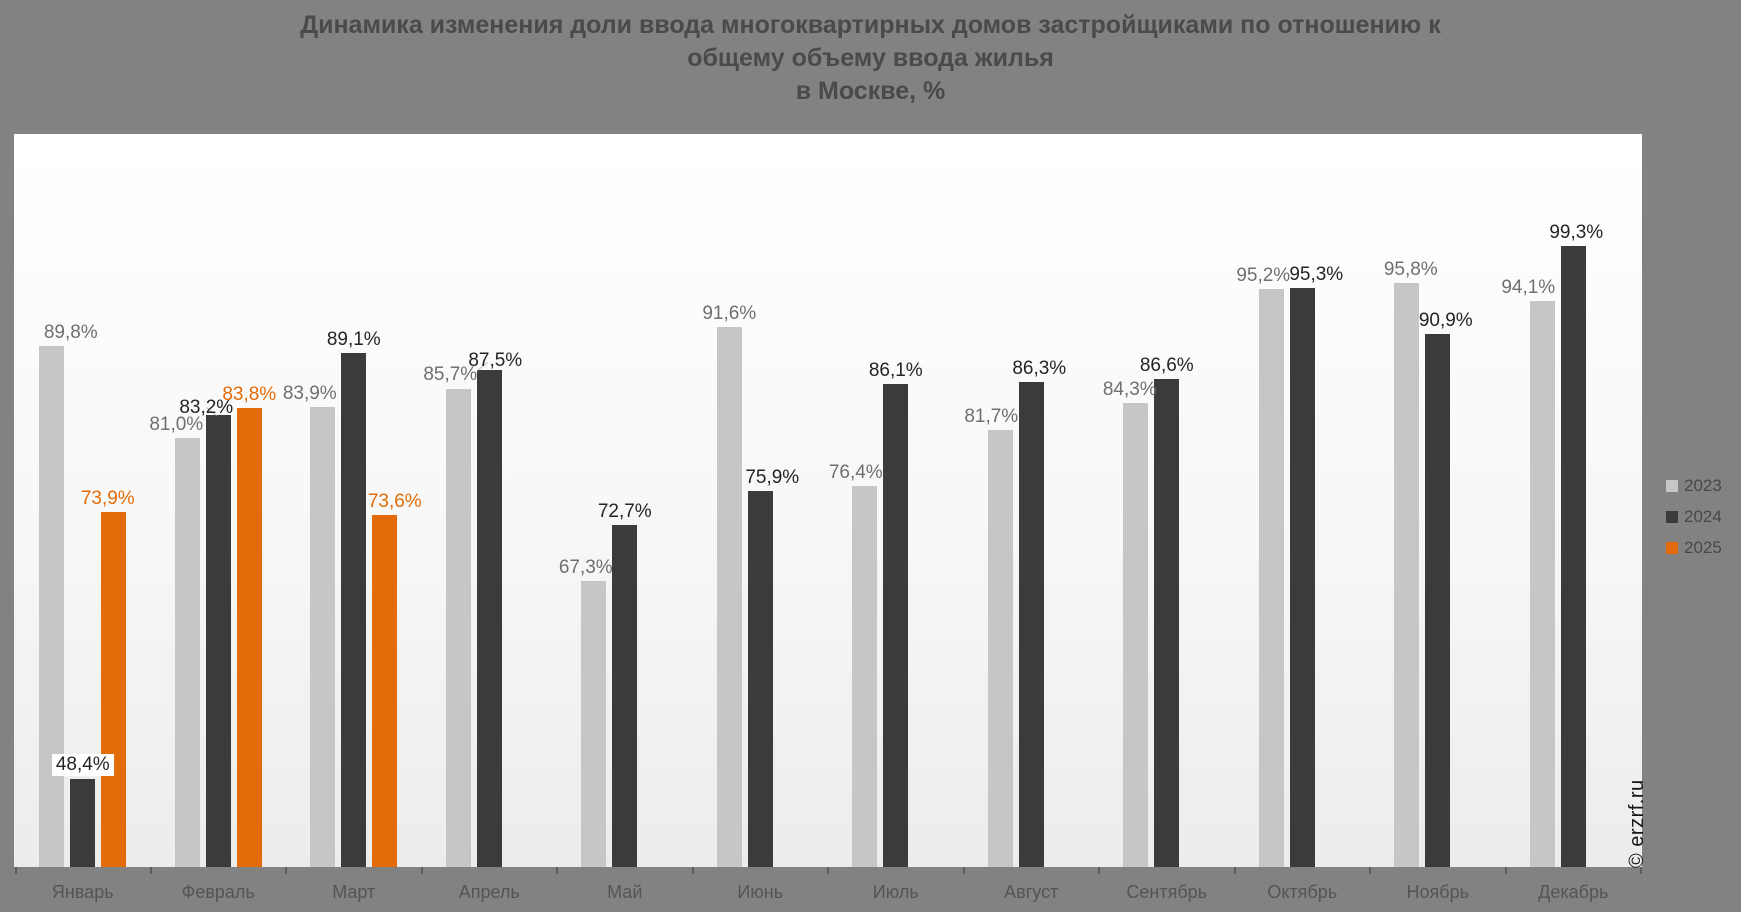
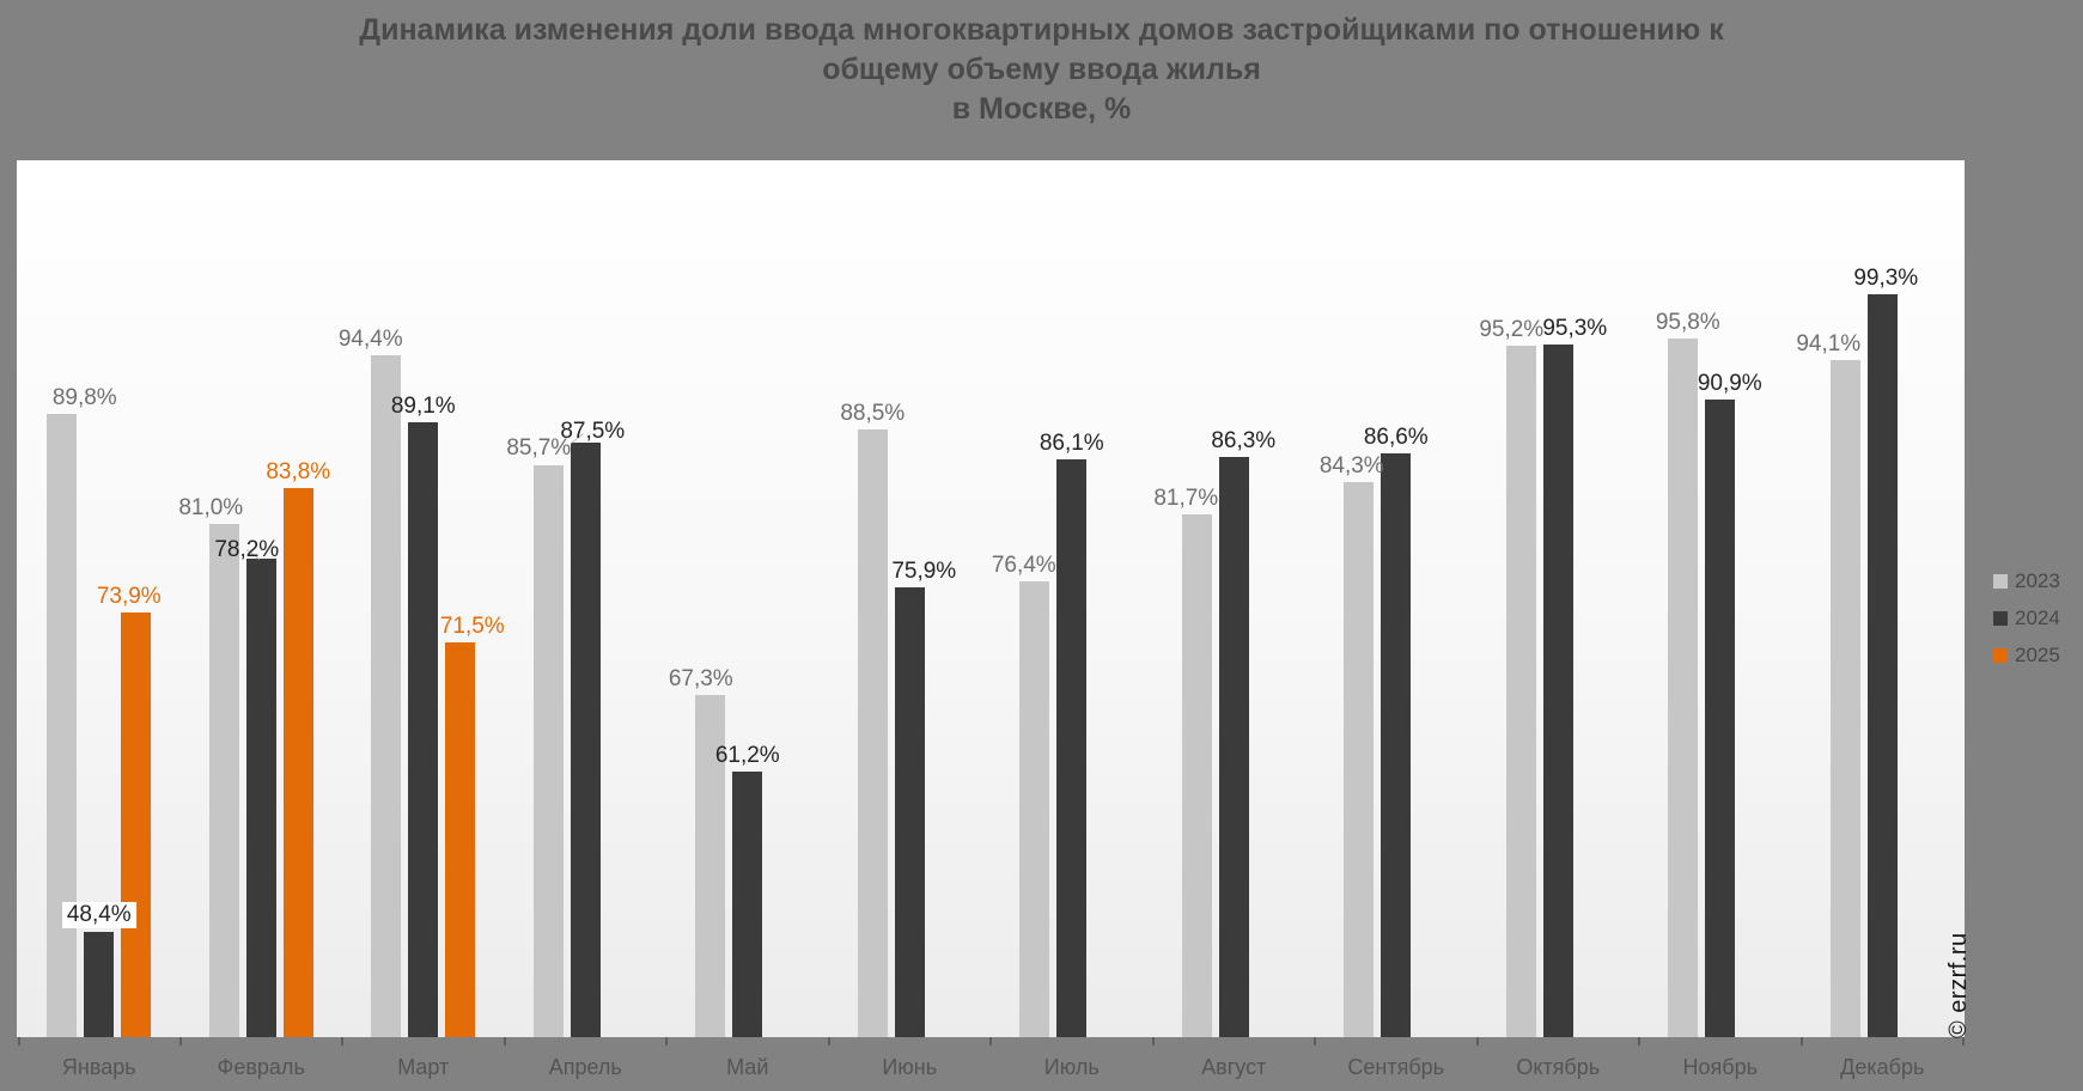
2024/Февраль: 83,2% -> 78,2%
2023/Март: 83,9% -> 94,4%
2025/Март: 73,6% -> 71,5%
2024/Май: 72,7% -> 61,2%
2023/Июнь: 91,6% -> 88,5%
